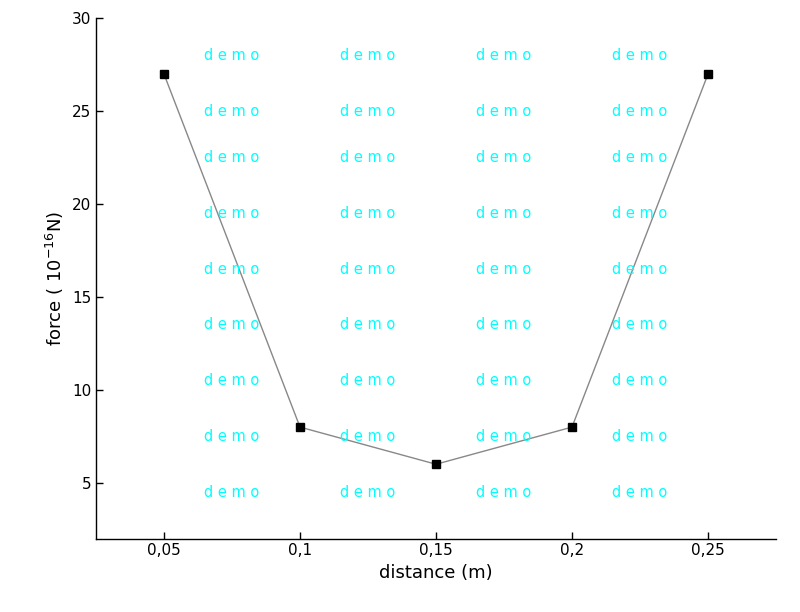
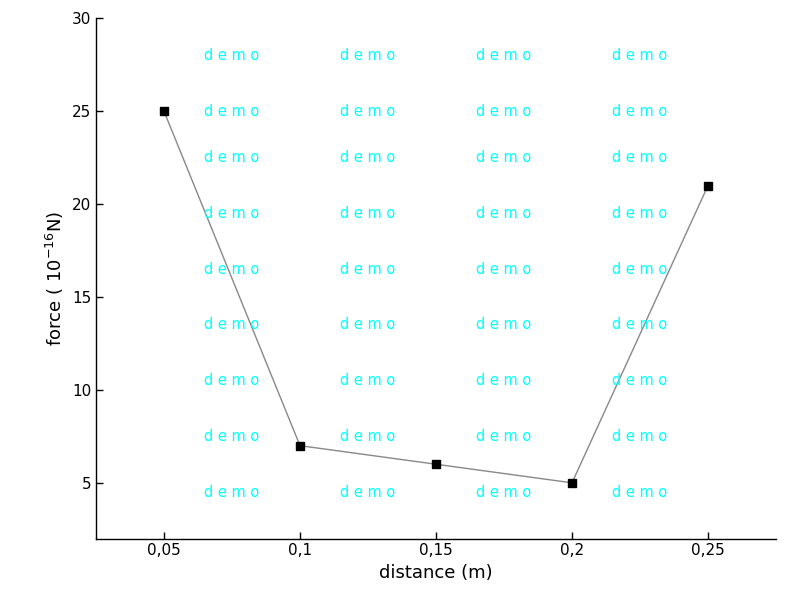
0,05: 27 -> 25
0,1: 8 -> 7
0,2: 8 -> 5
0,25: 27 -> 21
